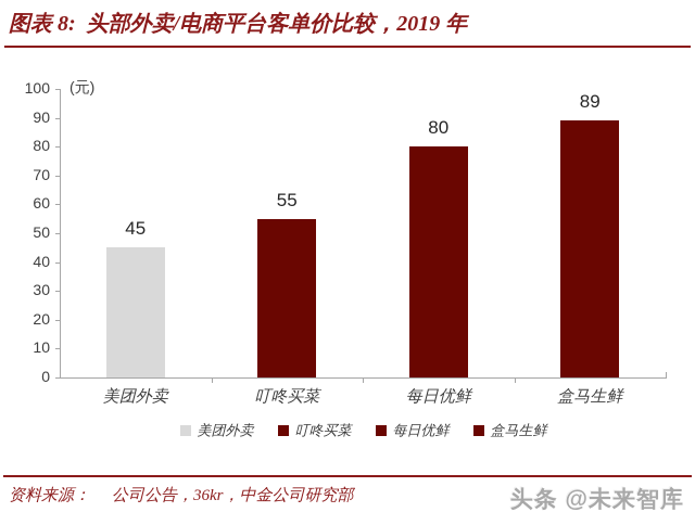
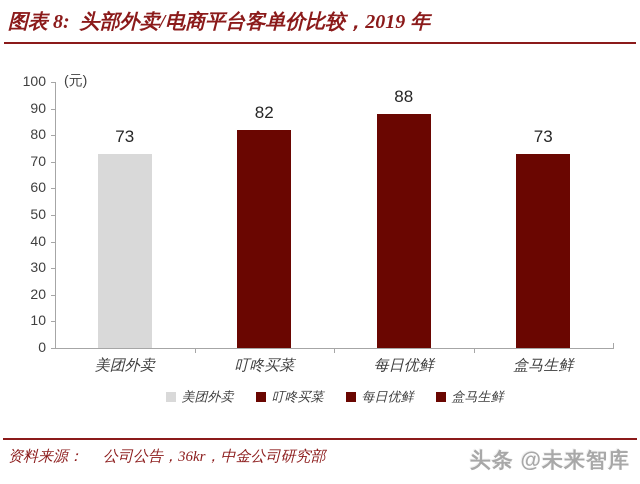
美团外卖: 45 -> 73
叮咚买菜: 55 -> 82
每日优鲜: 80 -> 88
盒马生鲜: 89 -> 73
